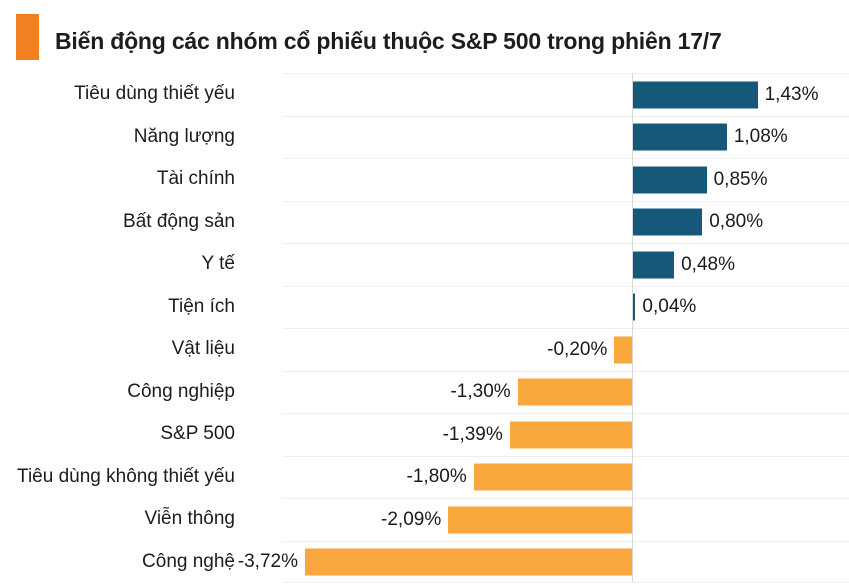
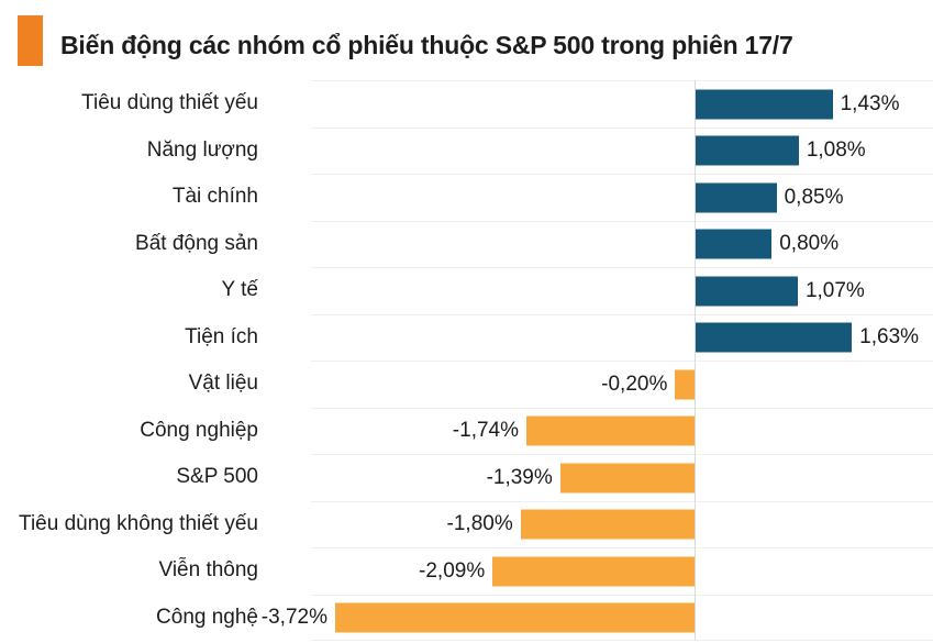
Y tế: 0,48% -> 1,07%
Tiện ích: 0,04% -> 1,63%
Công nghiệp: -1,30% -> -1,74%
